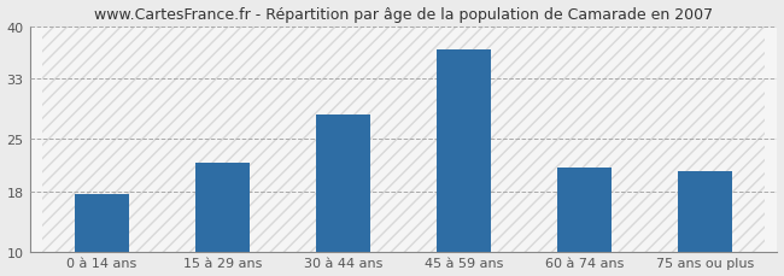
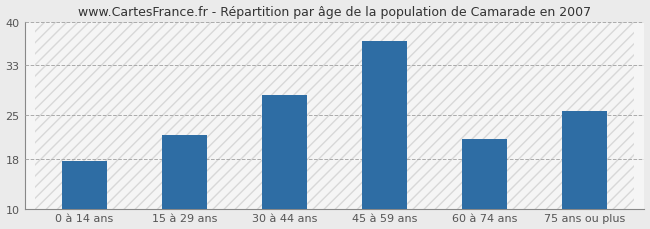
75 ans ou plus: 20.6 -> 25.6
